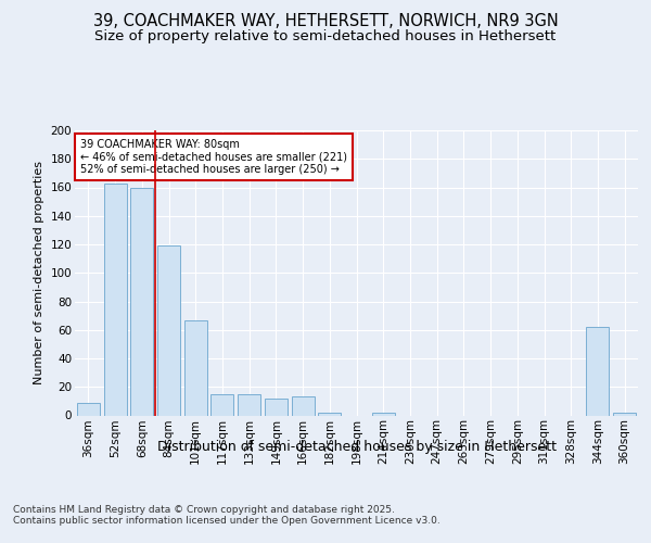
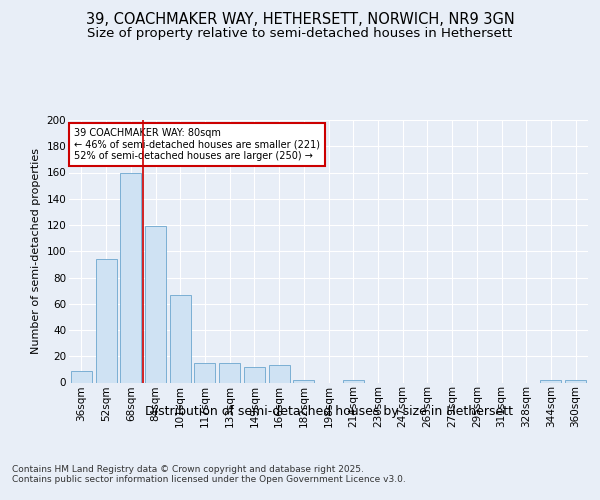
52sqm: 163 -> 94
344sqm: 62 -> 2
